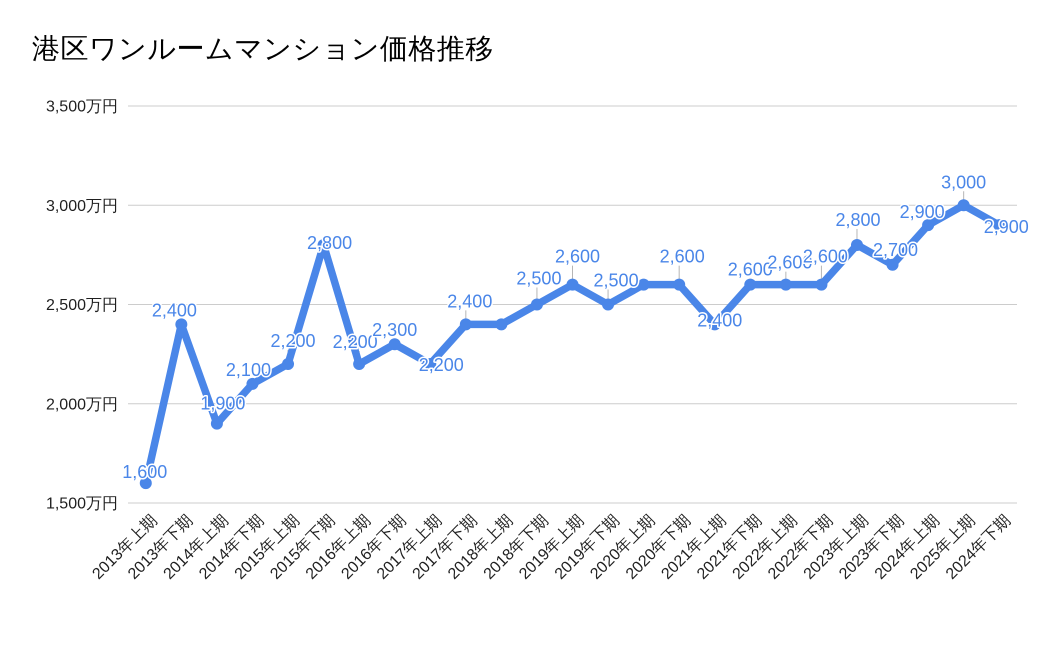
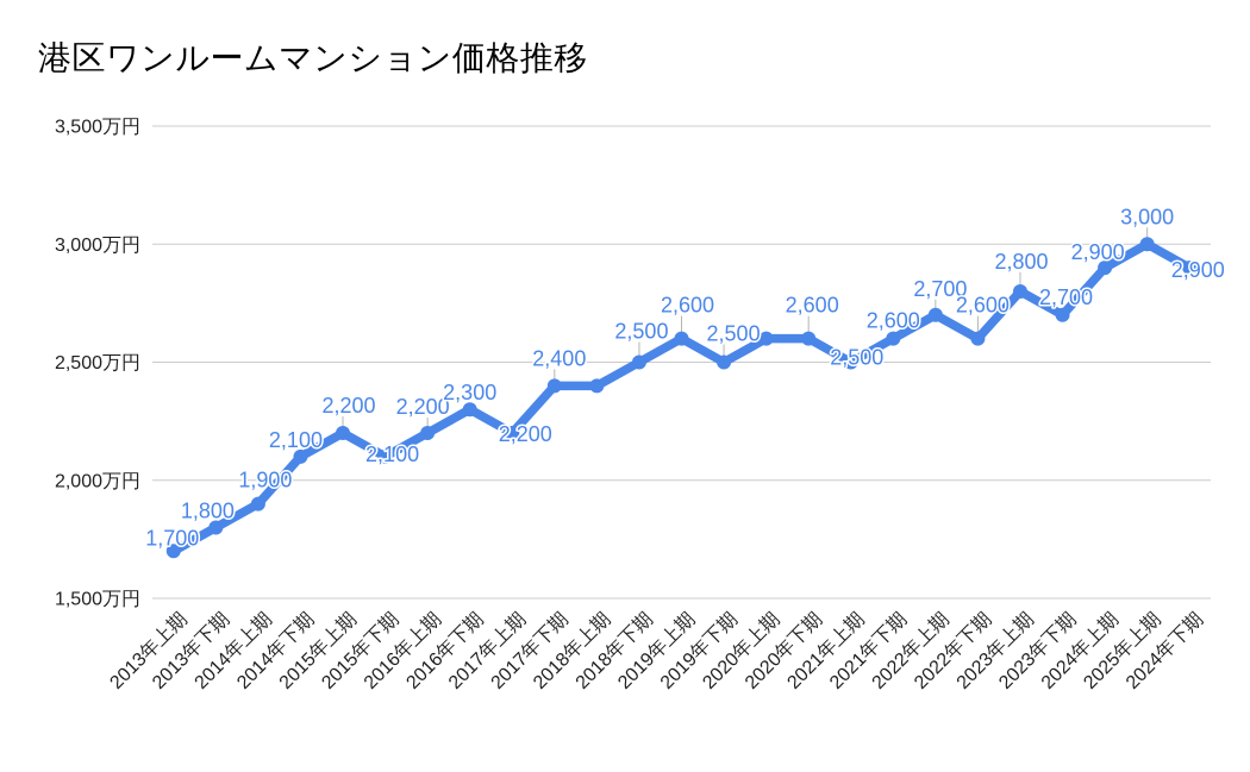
2013年上期: 1,600 -> 1,700
2013年下期: 2,400 -> 1,800
2015年下期: 2,800 -> 2,100
2021年上期: 2,400 -> 2,500
2022年上期: 2,600 -> 2,700
